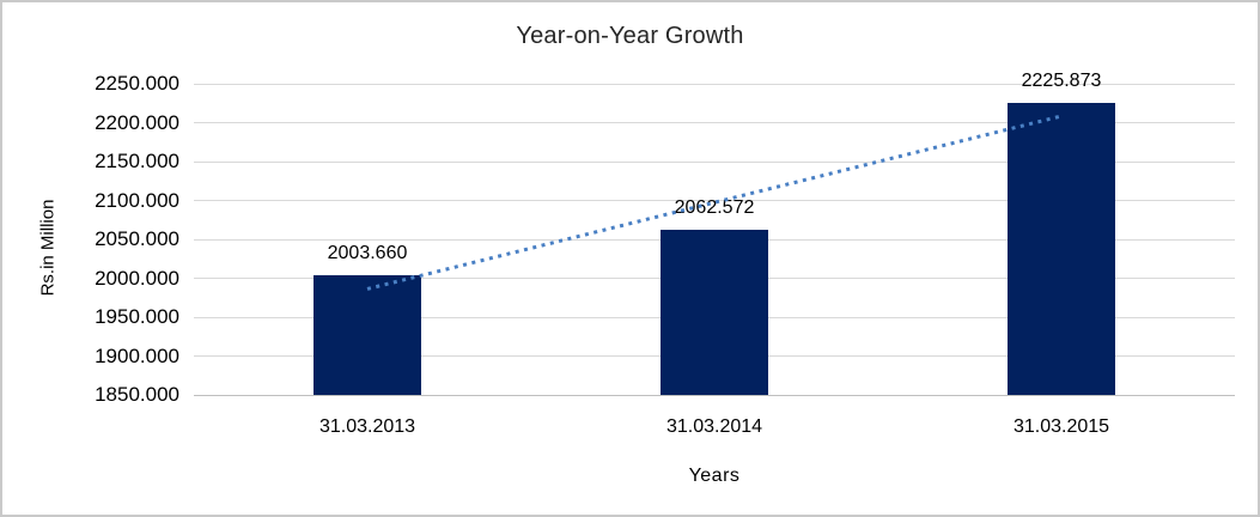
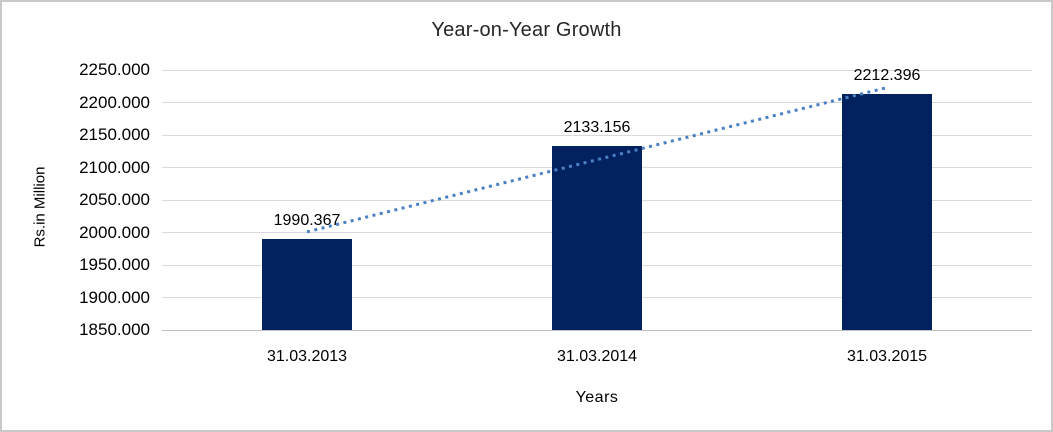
31.03.2013: 2003.660 -> 1990.367
31.03.2014: 2062.572 -> 2133.156
31.03.2015: 2225.873 -> 2212.396
